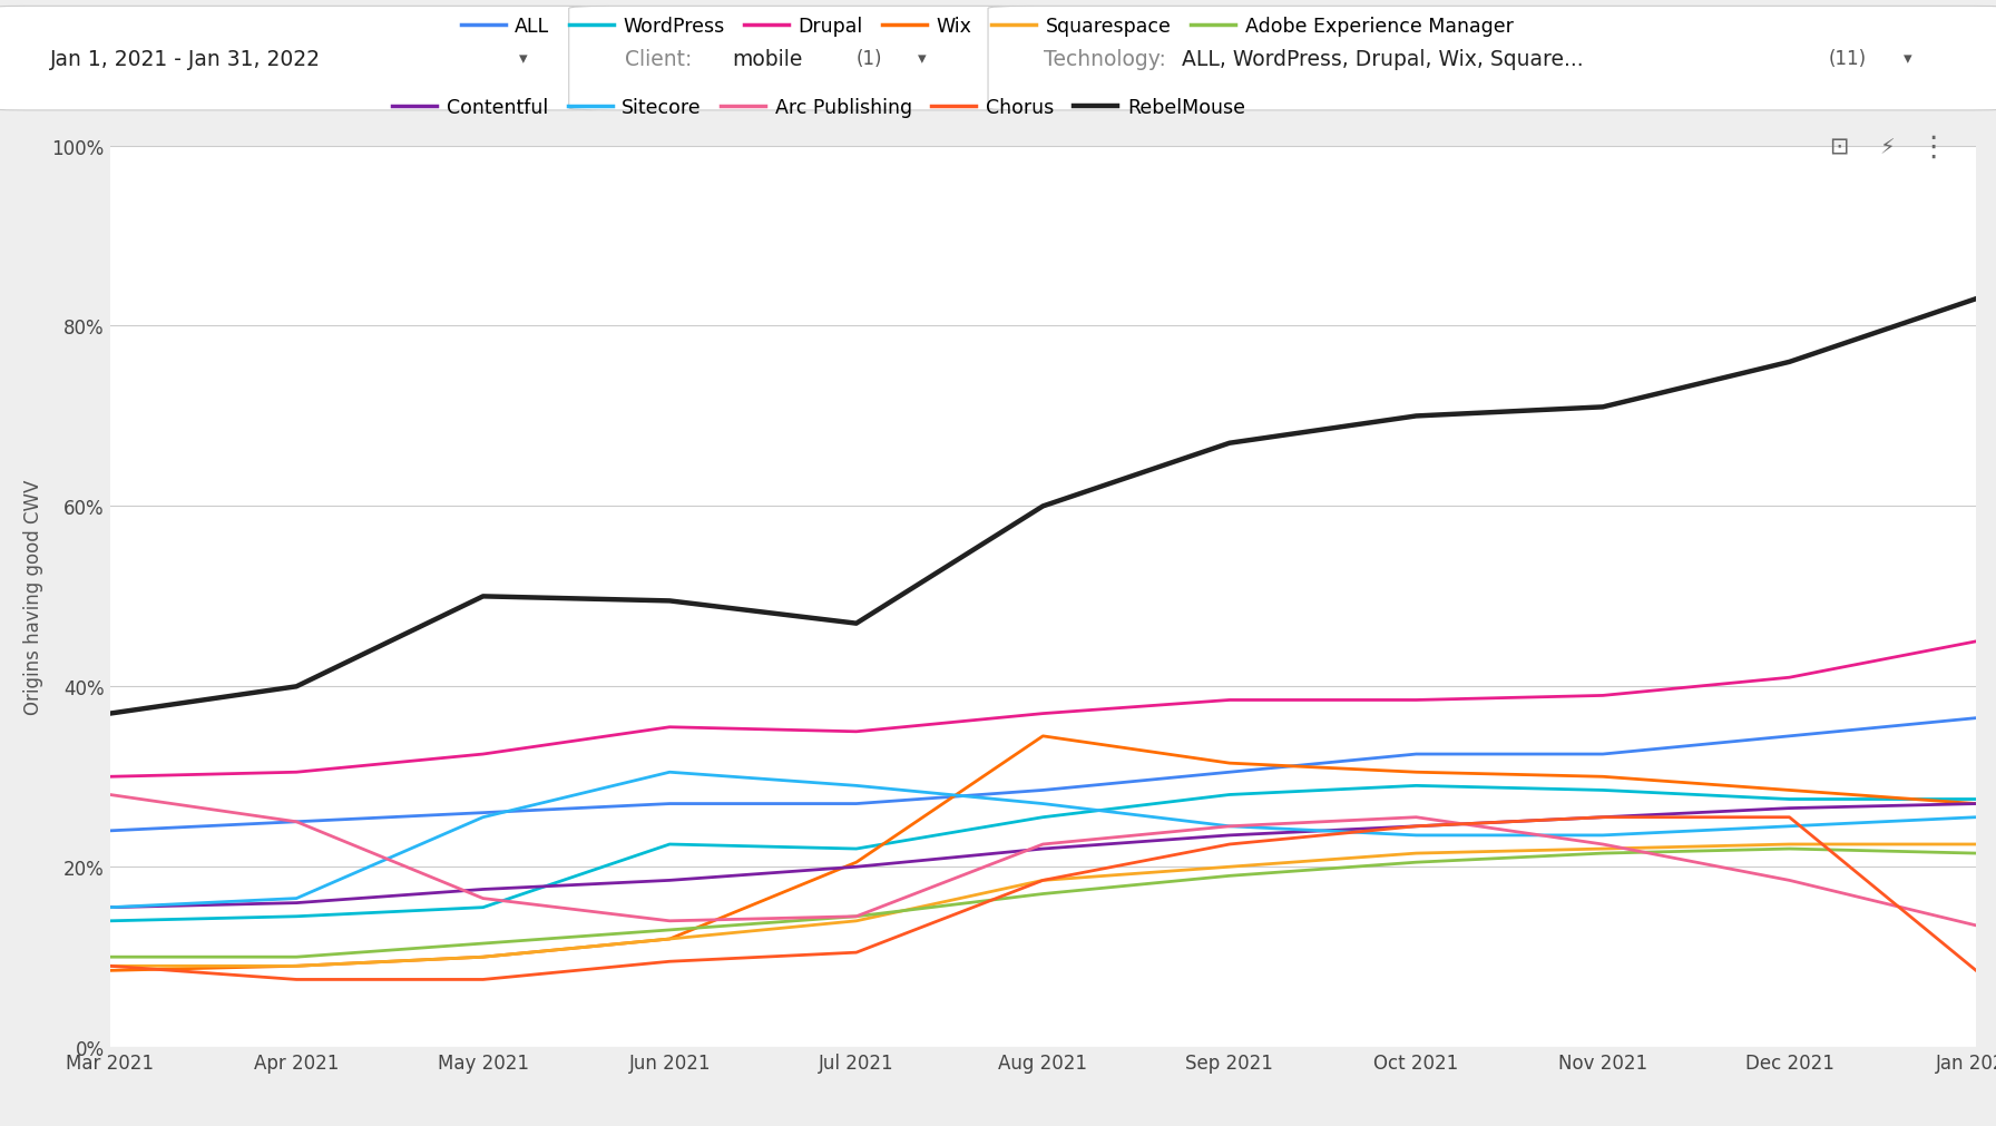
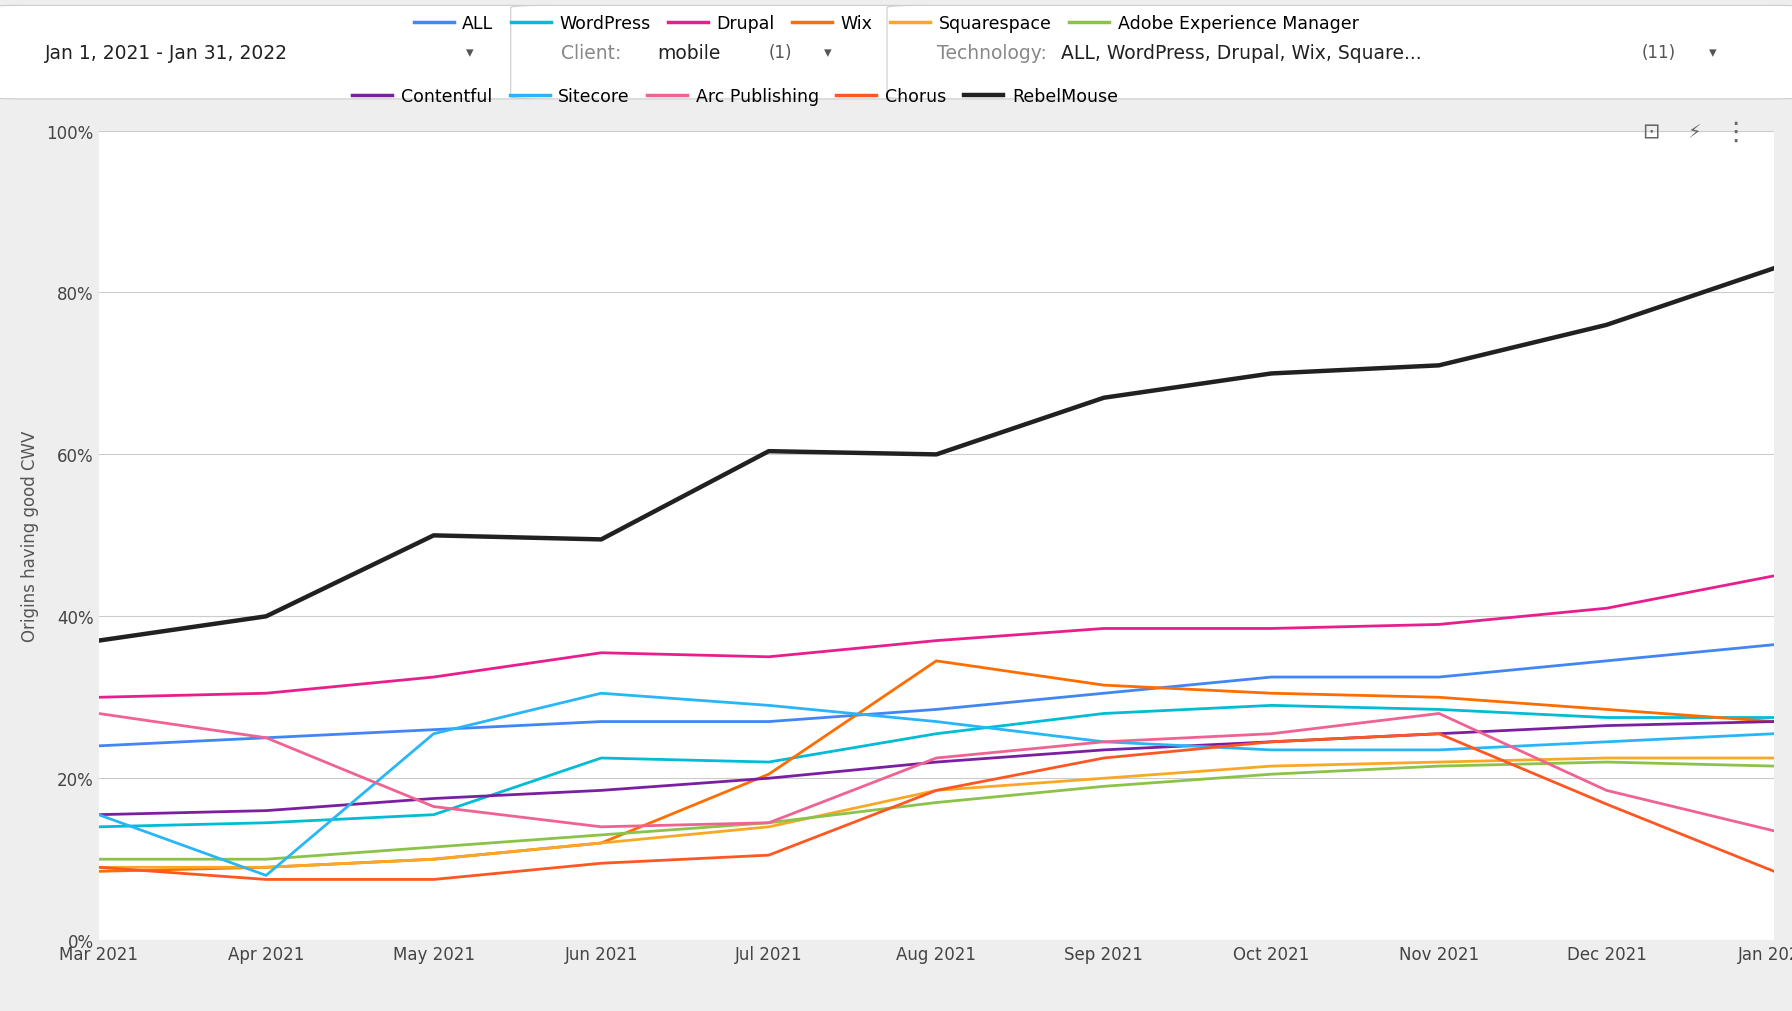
Sitecore/Apr 2021: 16.5% -> 8.0%
RebelMouse/Jul 2021: 47.0% -> 60.4%
Arc Publishing/Nov 2021: 22.5% -> 28.0%
Chorus/Dec 2021: 25.5% -> 16.8%
